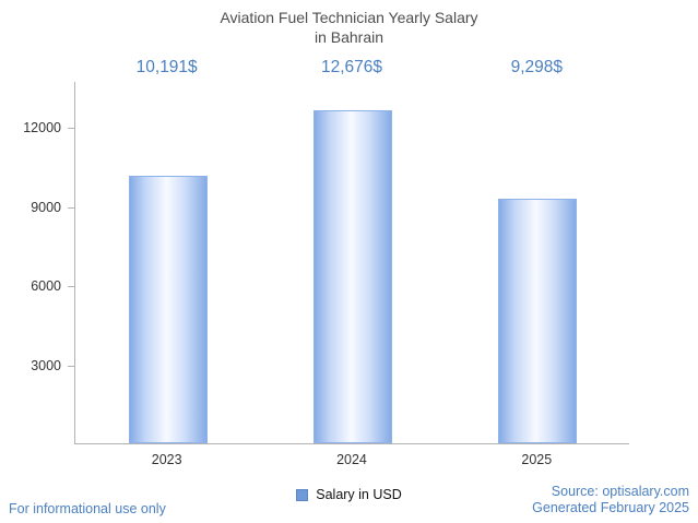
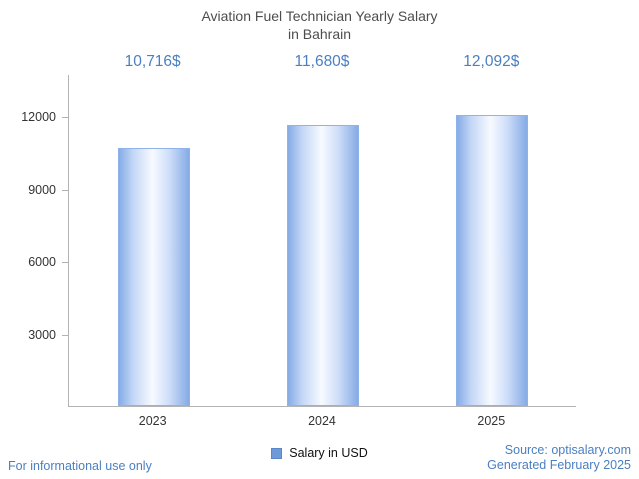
2023: 10,191 -> 10,716
2024: 12,676 -> 11,680
2025: 9,298 -> 12,092
